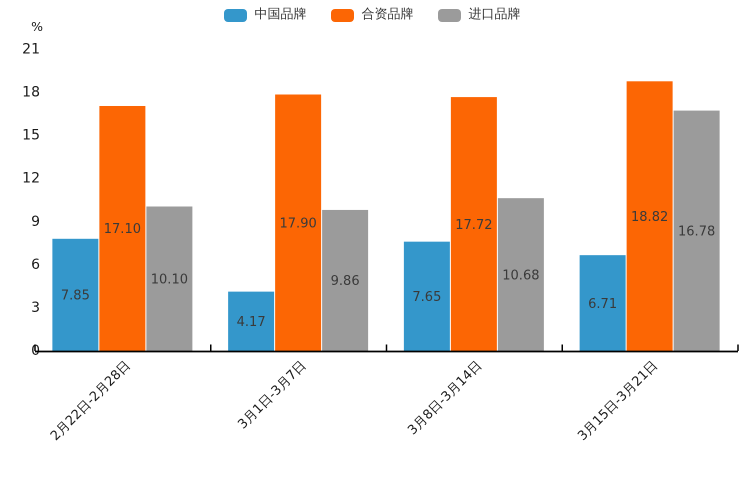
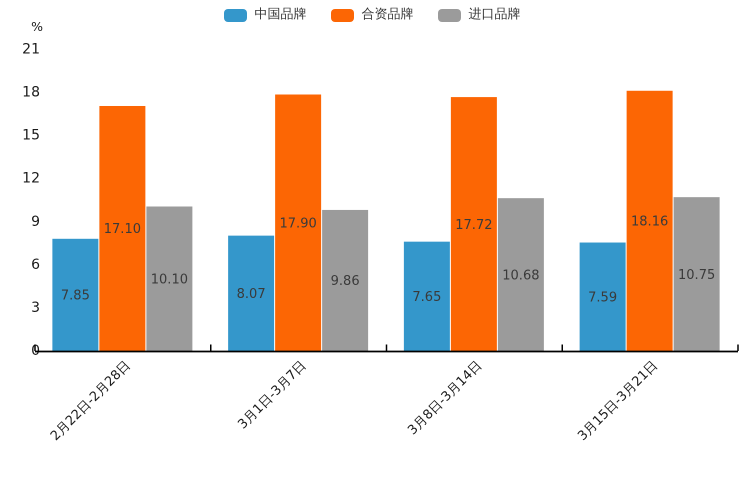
中国品牌/3月1日-3月7日: 4.17 -> 8.07
中国品牌/3月15日-3月21日: 6.71 -> 7.59
合资品牌/3月15日-3月21日: 18.82 -> 18.16
进口品牌/3月15日-3月21日: 16.78 -> 10.75
